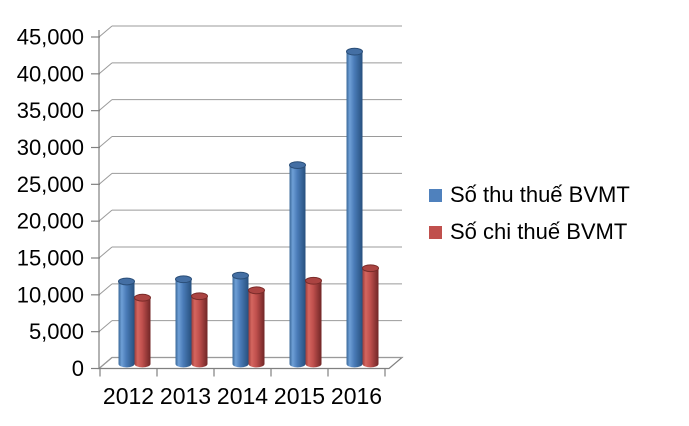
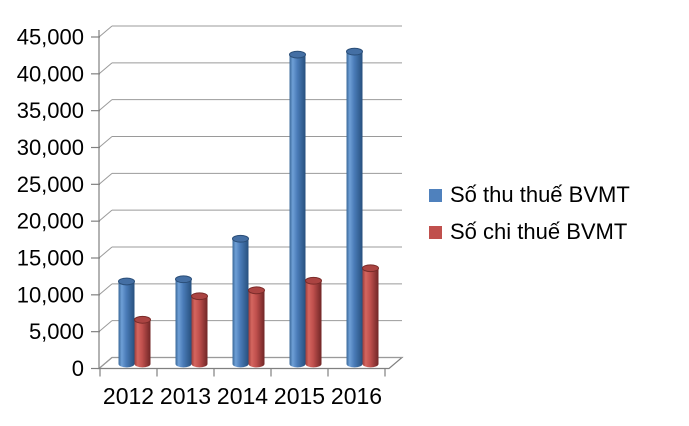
Số chi thuế BVMT/2012: 9000 -> 6000
Số thu thuế BVMT/2014: 12000 -> 17000
Số thu thuế BVMT/2015: 27000 -> 42000
